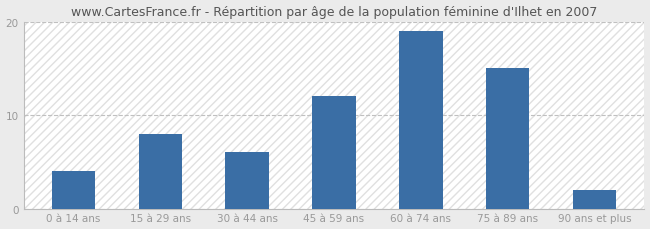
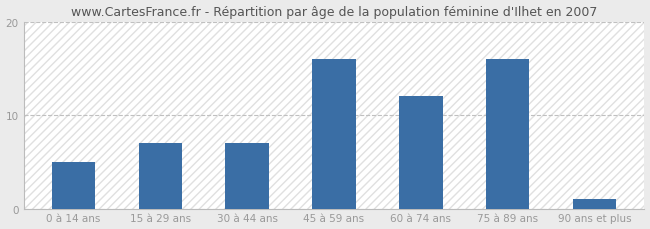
0 à 14 ans: 4 -> 5
15 à 29 ans: 8 -> 7
30 à 44 ans: 6 -> 7
45 à 59 ans: 12 -> 16
60 à 74 ans: 19 -> 12
75 à 89 ans: 15 -> 16
90 ans et plus: 2 -> 1
